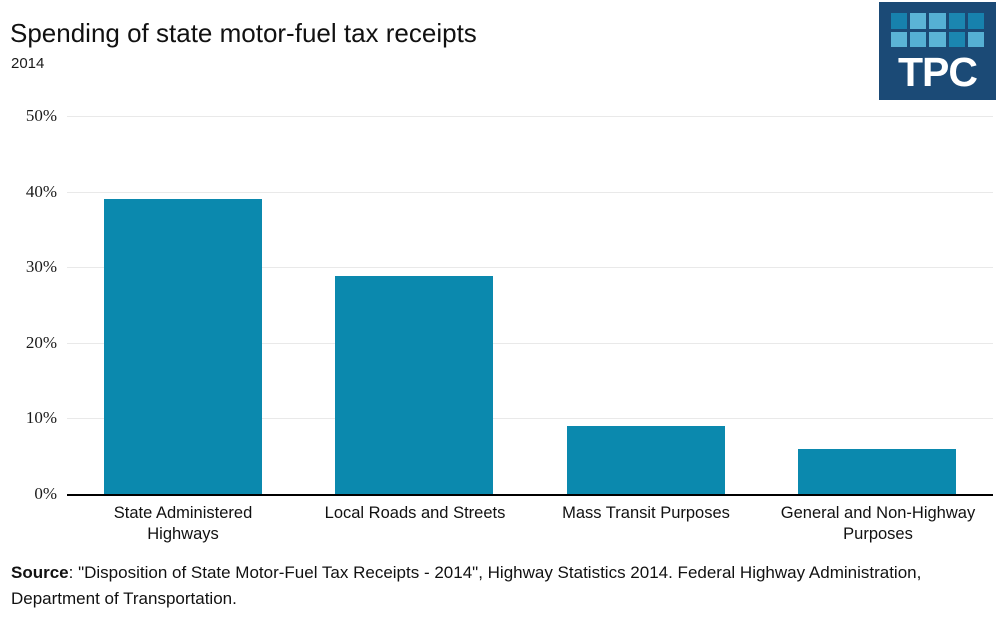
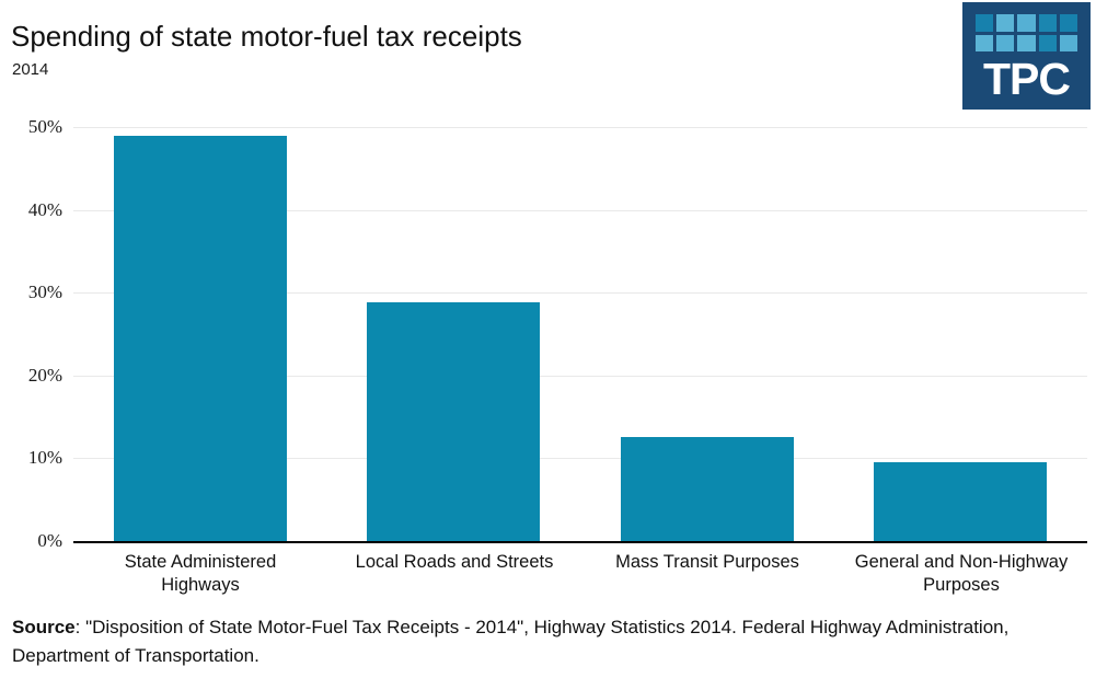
State Administered Highways: 39% -> 49%
Mass Transit Purposes: 9% -> 13%
General and Non-Highway Purposes: 6% -> 10%
